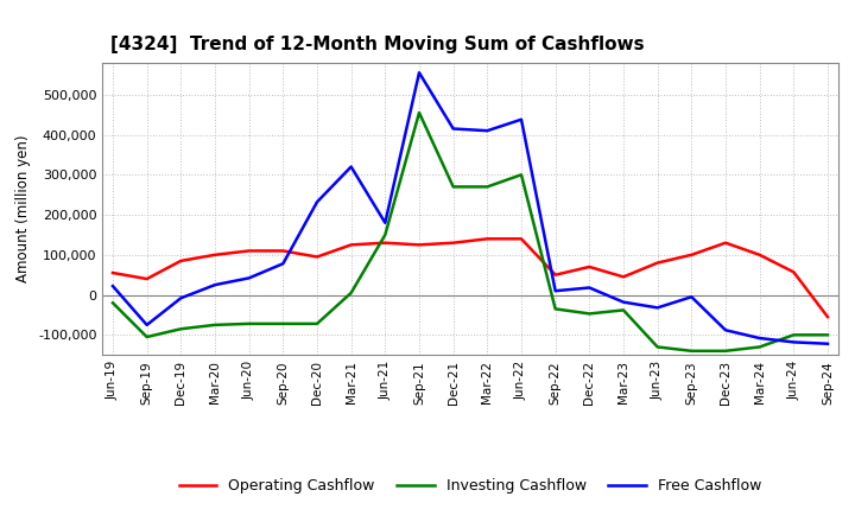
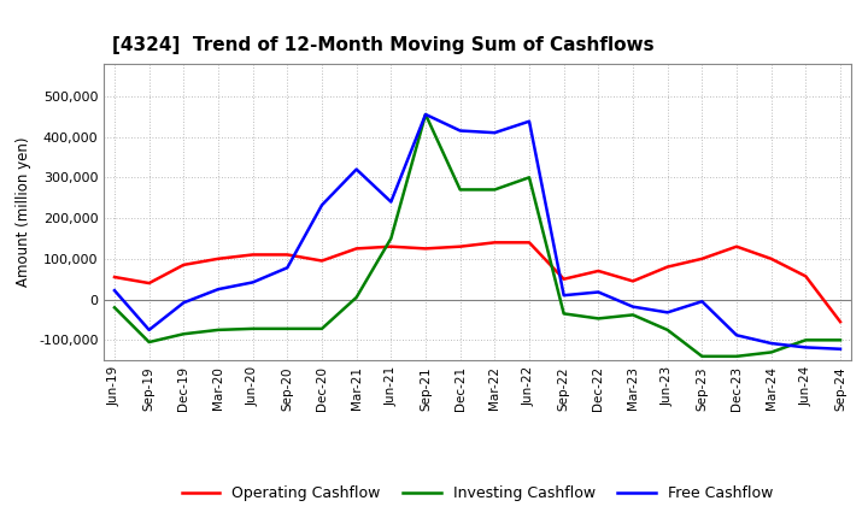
Free Cashflow/Jun-21: 180,000 -> 240,000
Free Cashflow/Sep-21: 555,000 -> 455,000
Investing Cashflow/Jun-23: -130,000 -> -75,000
